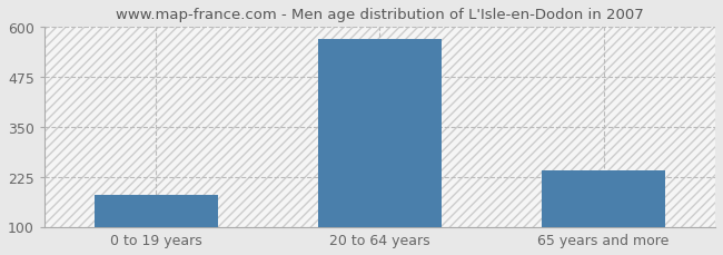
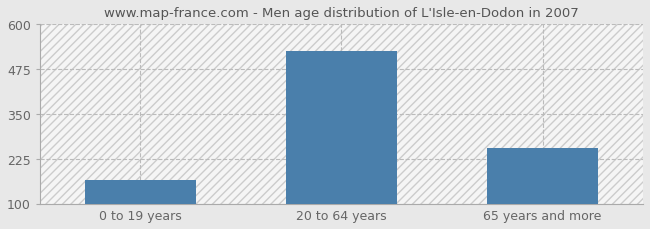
0 to 19 years: 180 -> 165
20 to 64 years: 570 -> 525
65 years and more: 240 -> 255
